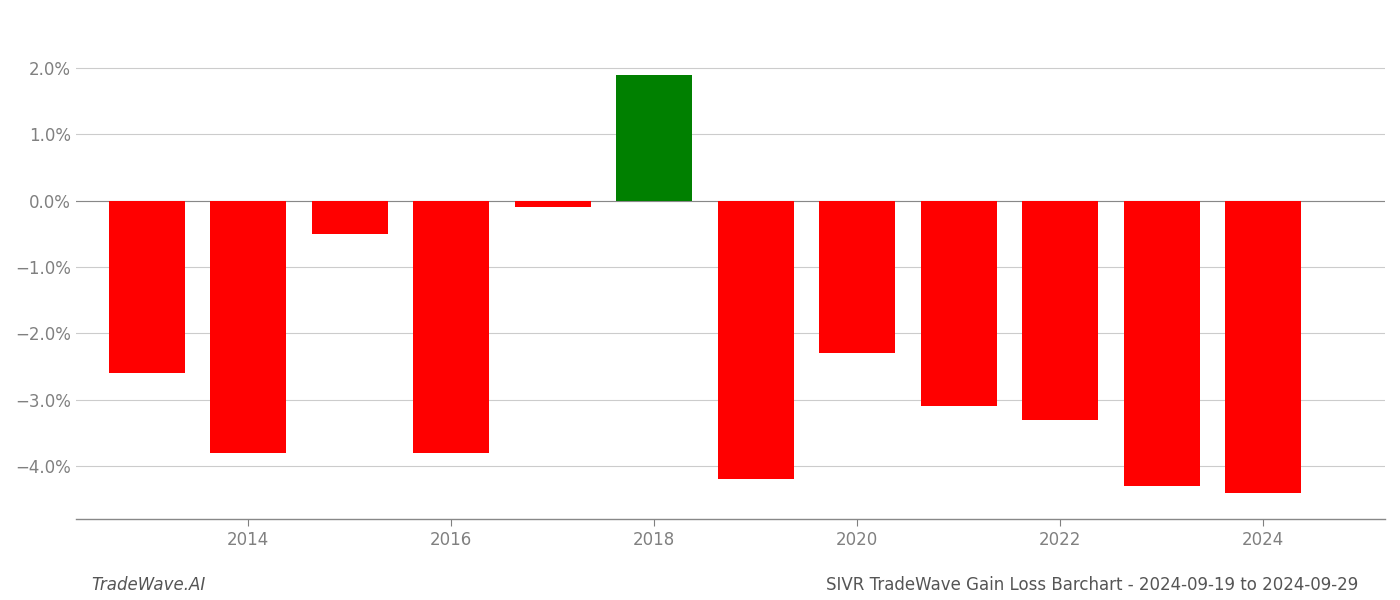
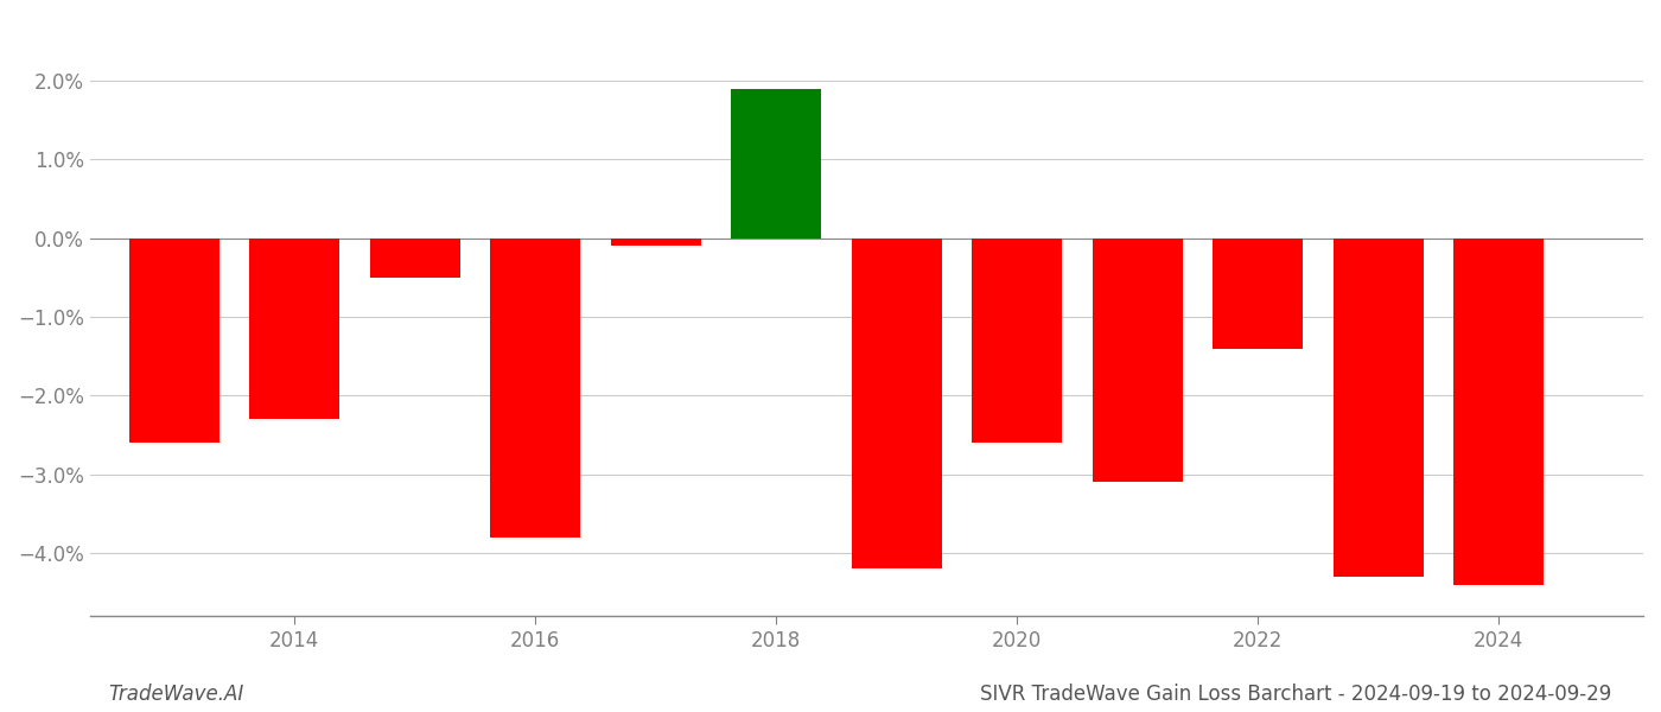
2014: -3.8% -> -2.3%
2020: -2.3% -> -2.6%
2022: -3.3% -> -1.4%
